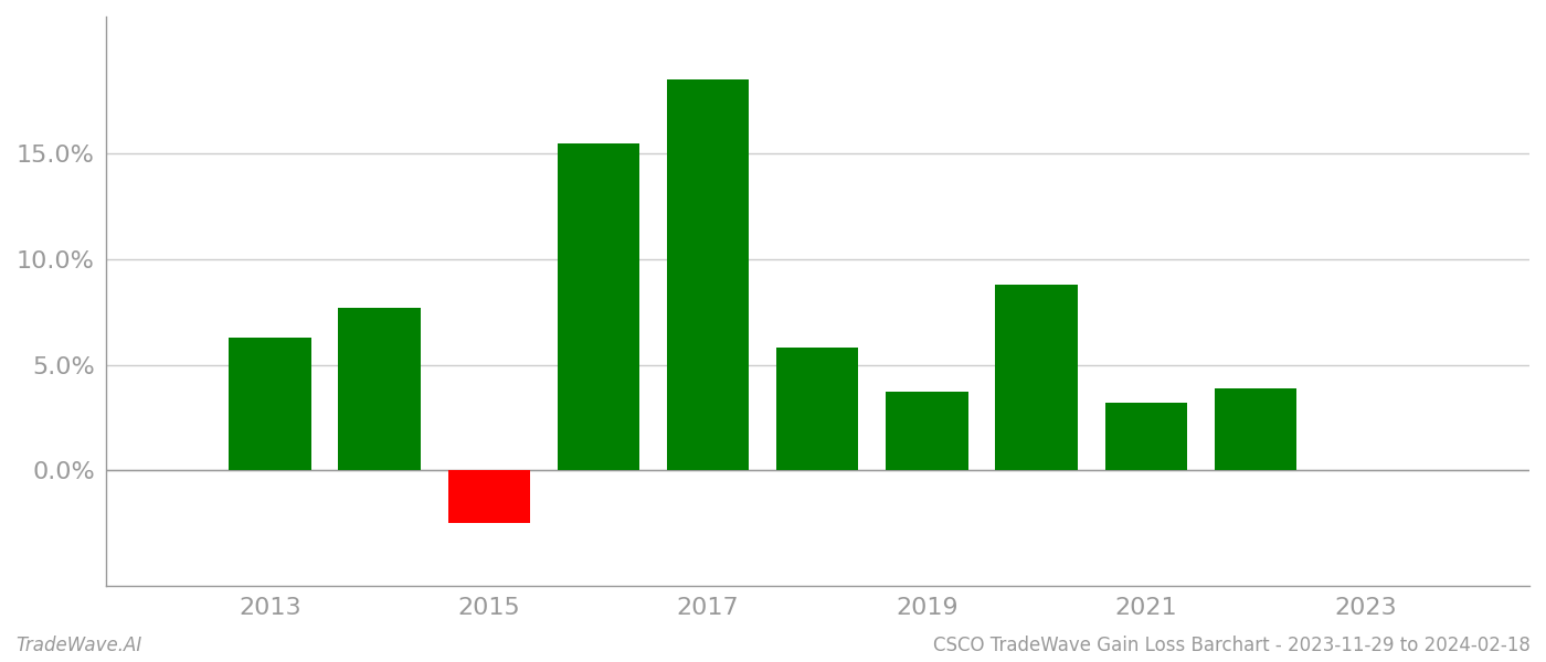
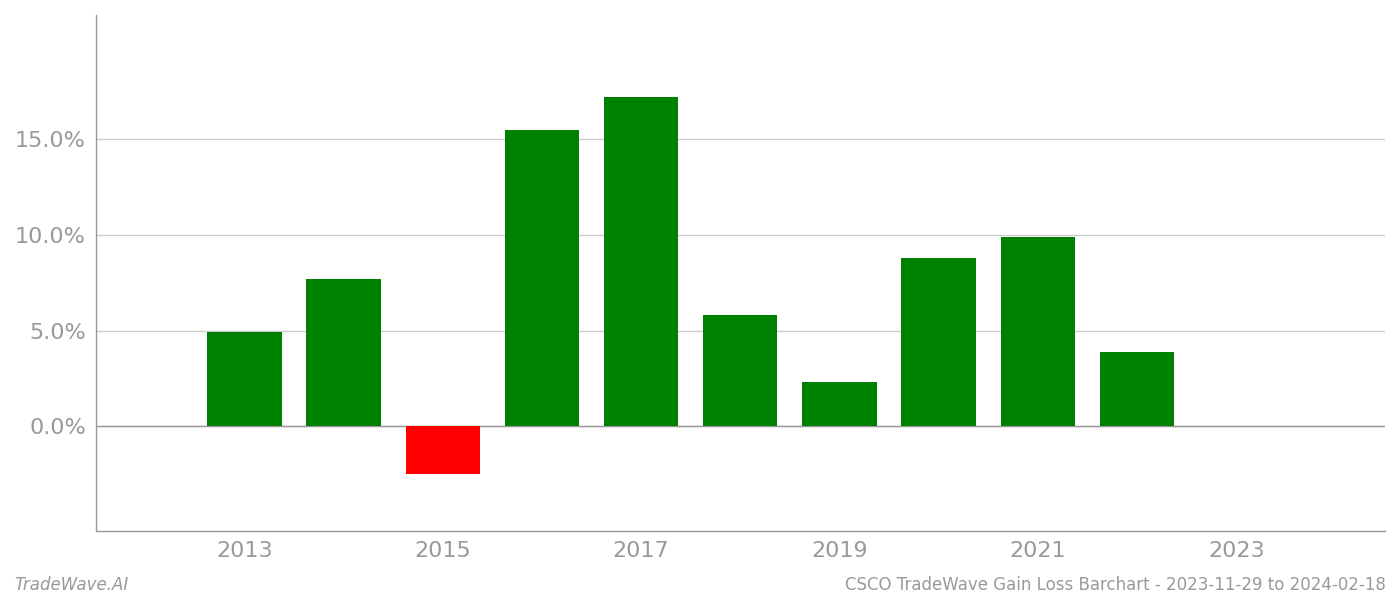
2013: 6.3% -> 4.9%
2017: 18.5% -> 17.2%
2019: 3.7% -> 2.3%
2021: 3.2% -> 9.9%
